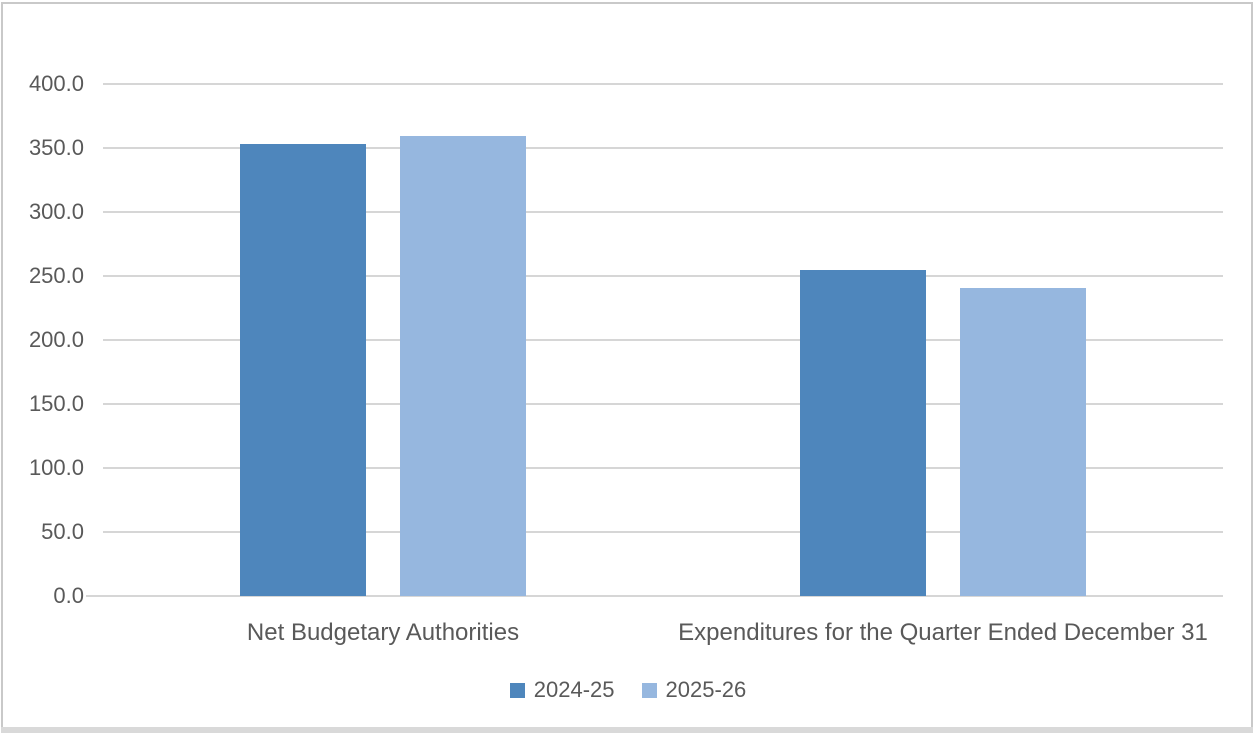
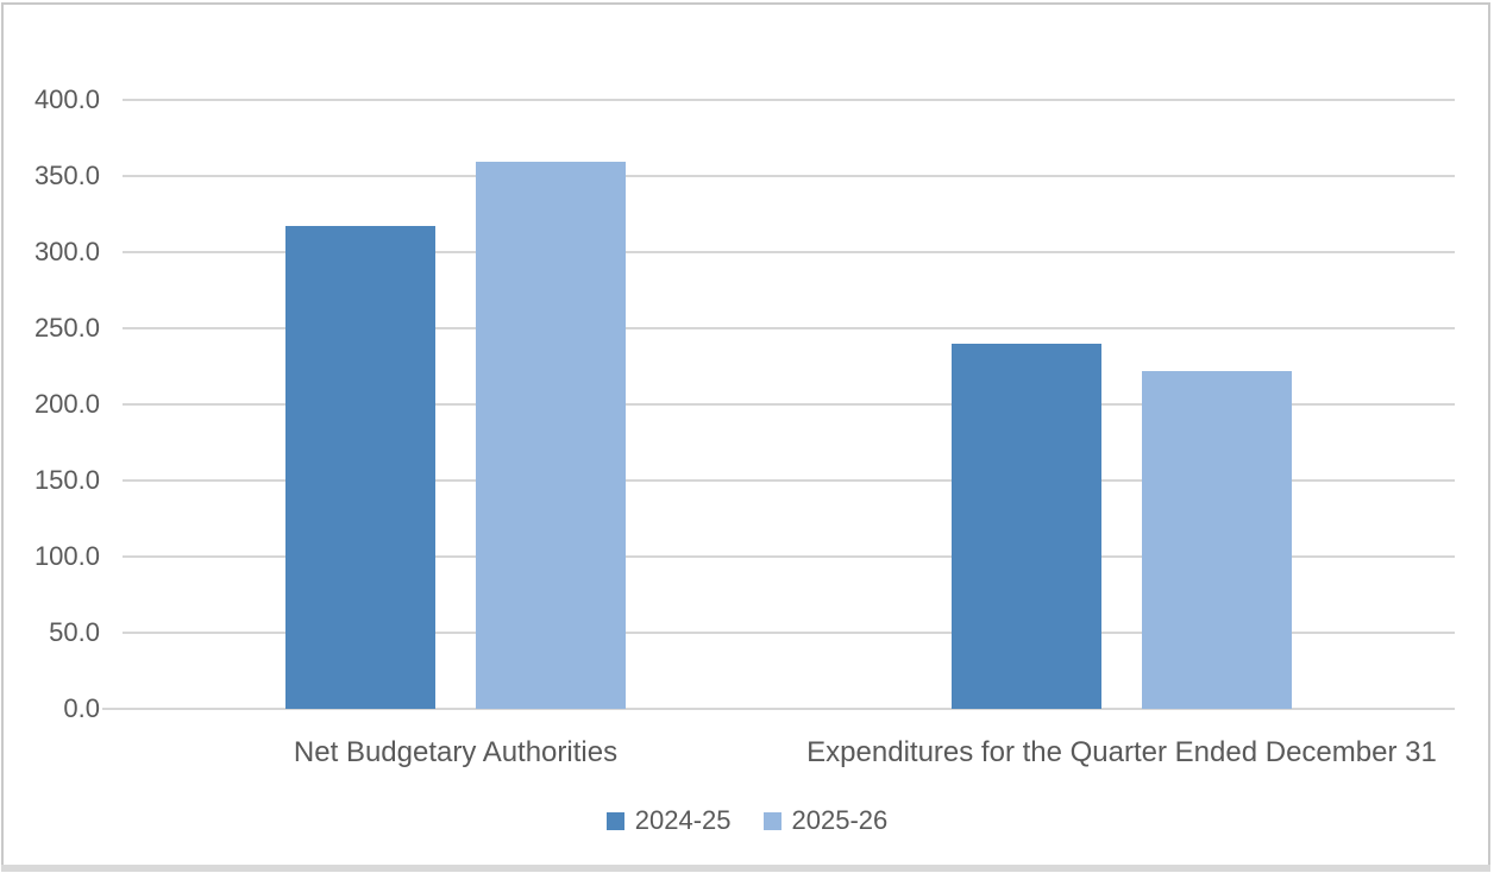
2024-25/Net Budgetary Authorities: 353 -> 317
2024-25/Expenditures for the Quarter Ended December 31: 255 -> 240
2025-26/Expenditures for the Quarter Ended December 31: 241 -> 222
